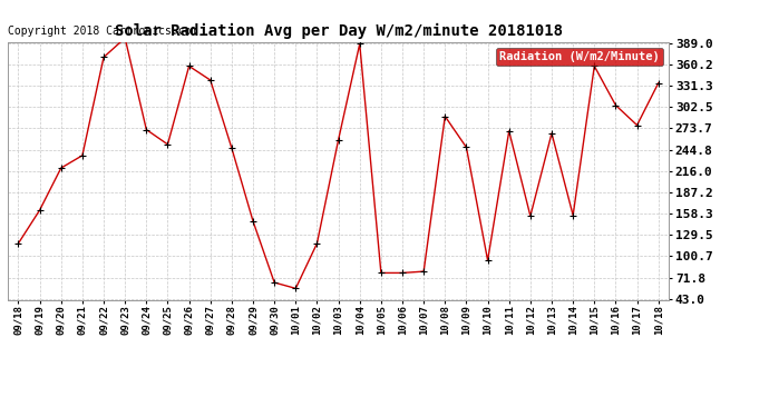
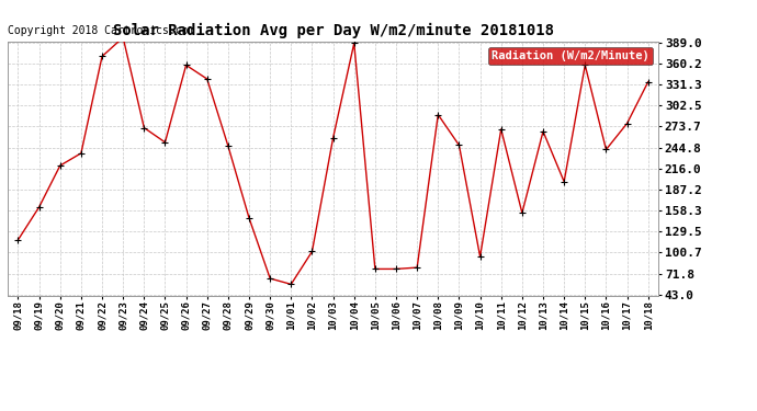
10/02: 118 -> 102
10/14: 156 -> 198
10/16: 305 -> 242
